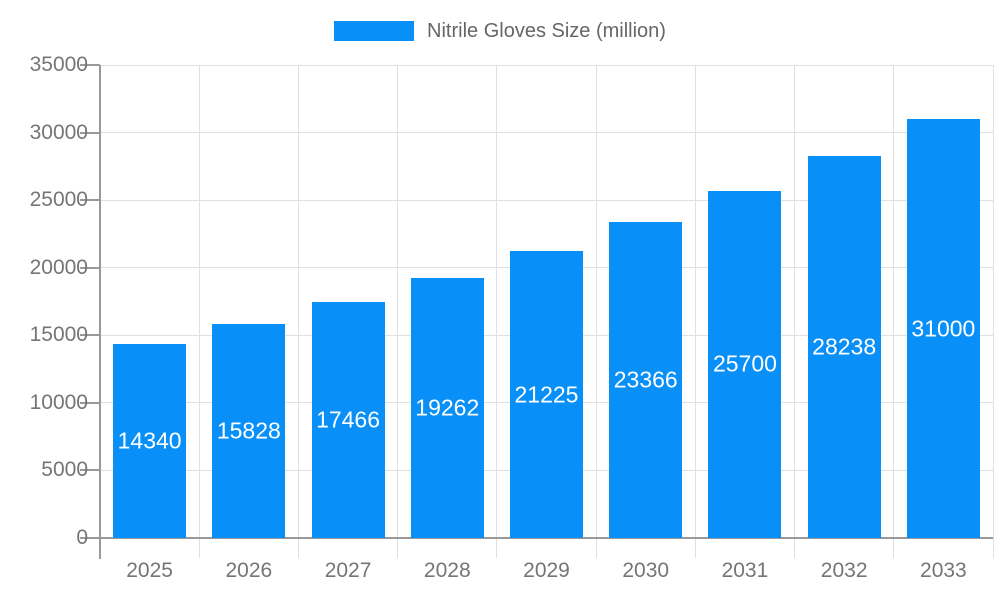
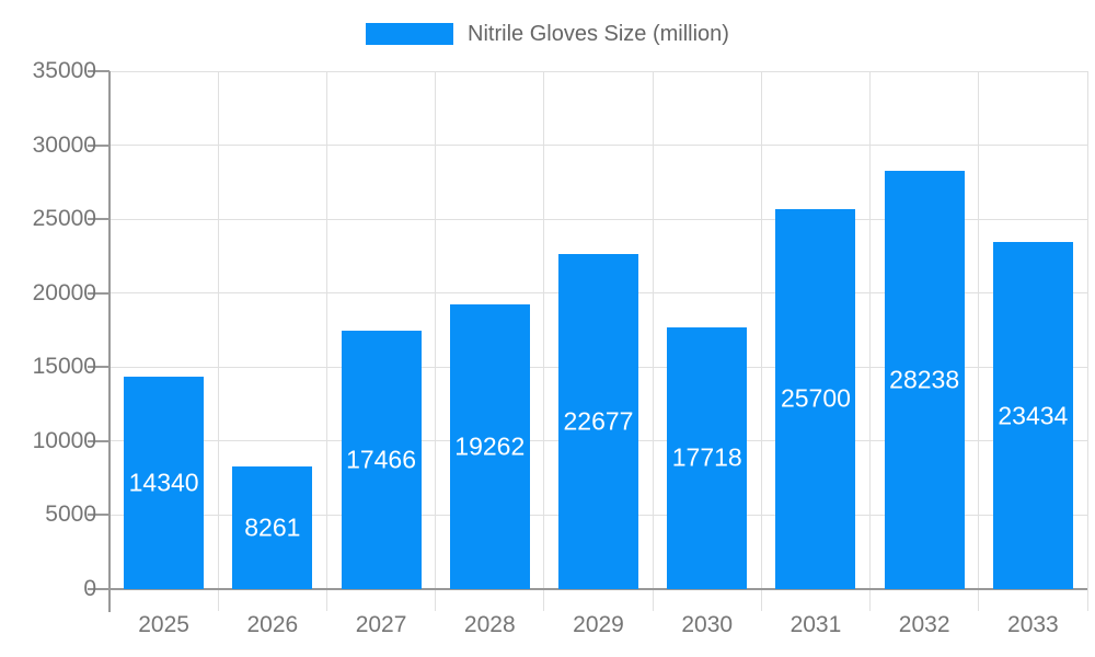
2026: 15828 -> 8261
2029: 21225 -> 22677
2030: 23366 -> 17718
2033: 31000 -> 23434
